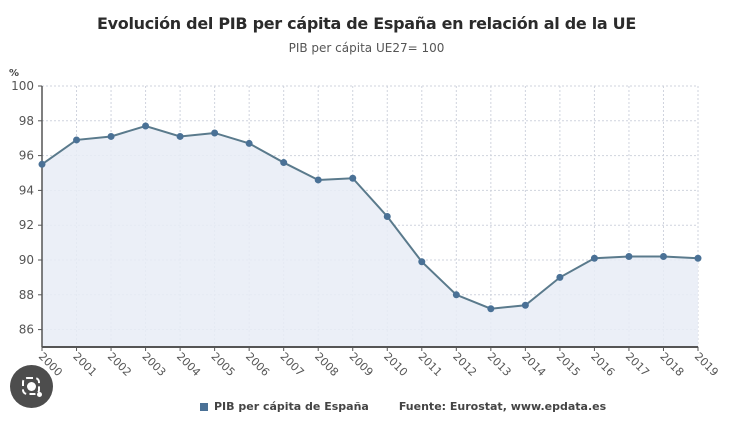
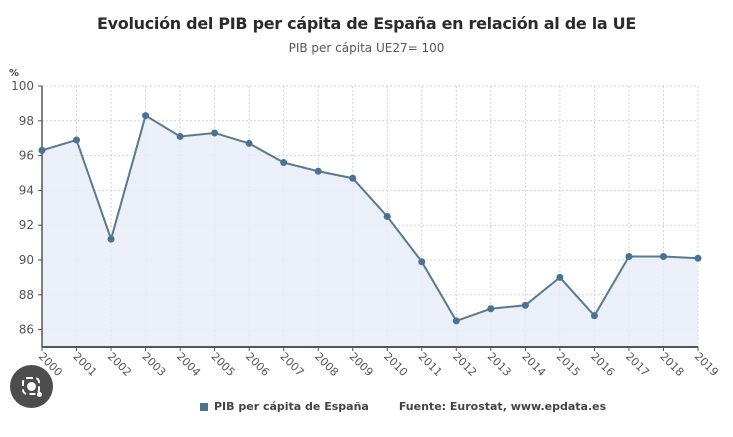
2000: 95.5 -> 96.3
2002: 97.1 -> 91.2
2003: 97.7 -> 98.3
2008: 94.6 -> 95.1
2012: 88.0 -> 86.5
2016: 90.1 -> 86.8
